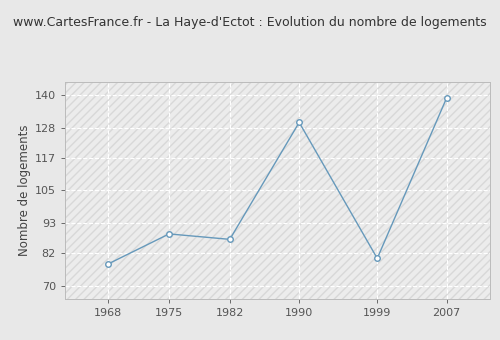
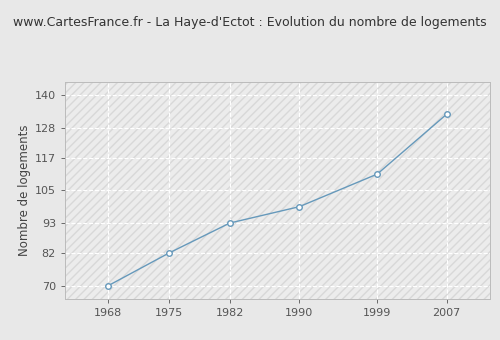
1968: 78 -> 70
1975: 89 -> 82
1982: 87 -> 93
1990: 130 -> 99
1999: 80 -> 111
2007: 139 -> 133
